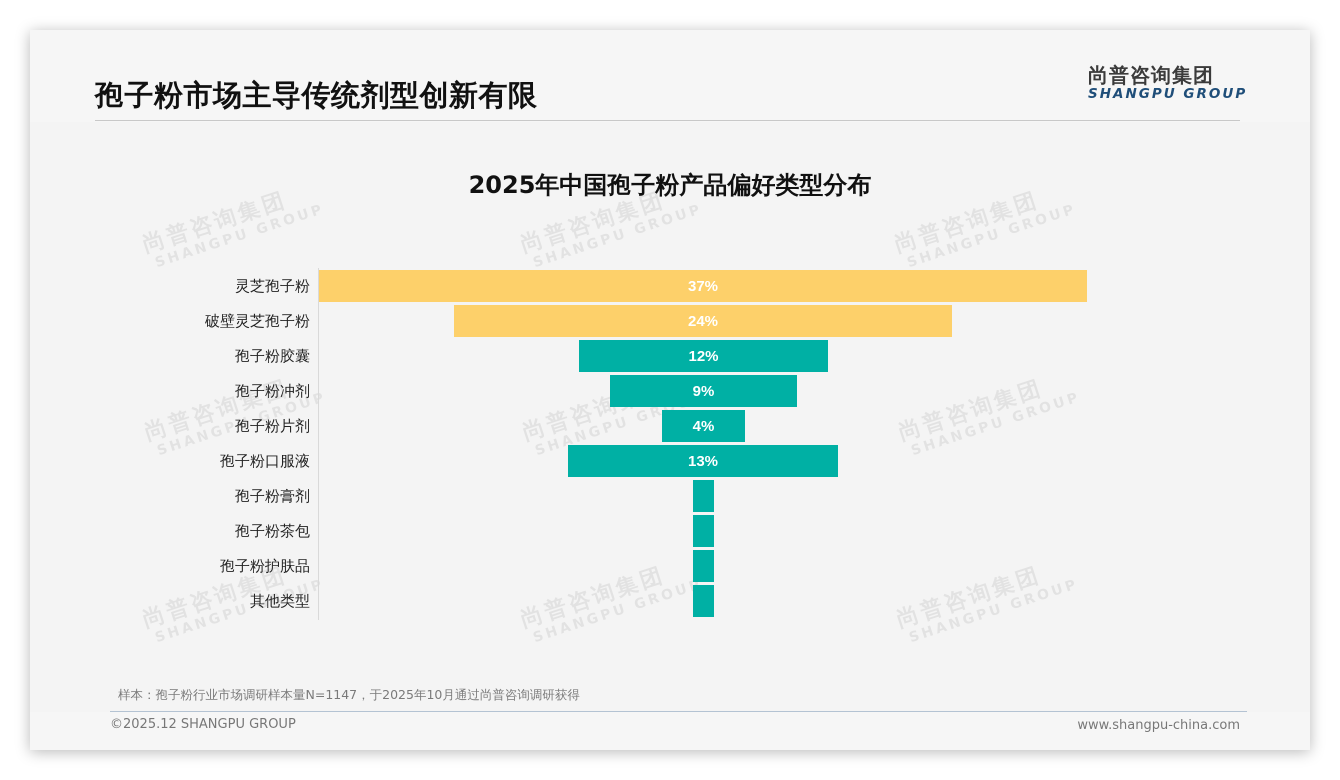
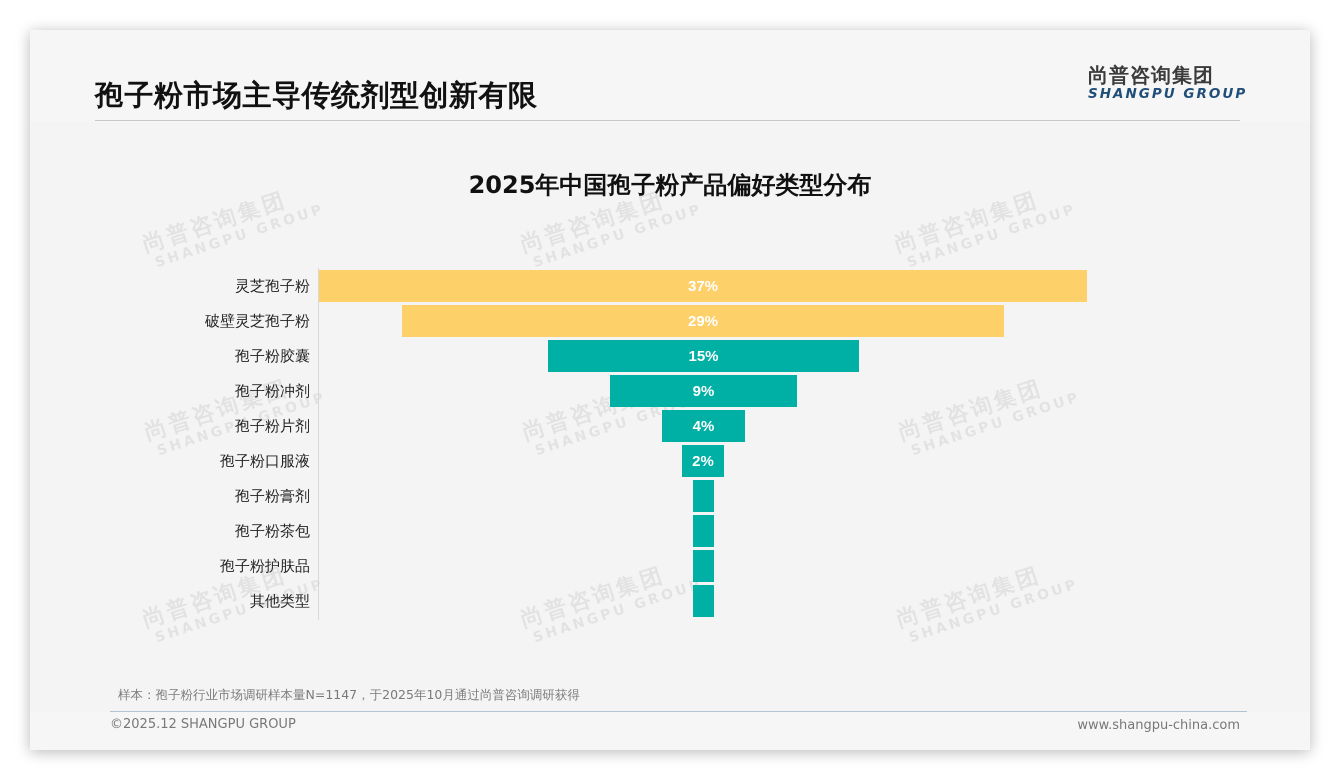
破壁灵芝孢子粉: 24% -> 29%
孢子粉胶囊: 12% -> 15%
孢子粉口服液: 13% -> 2%
